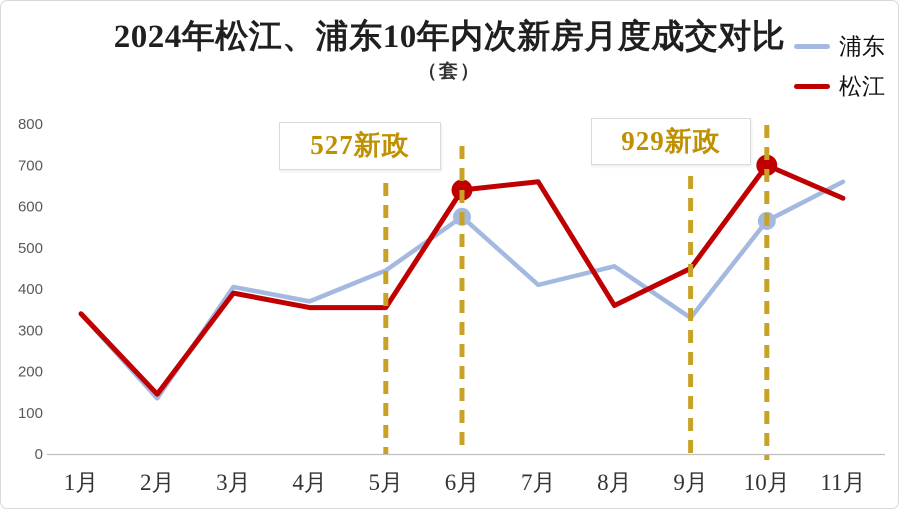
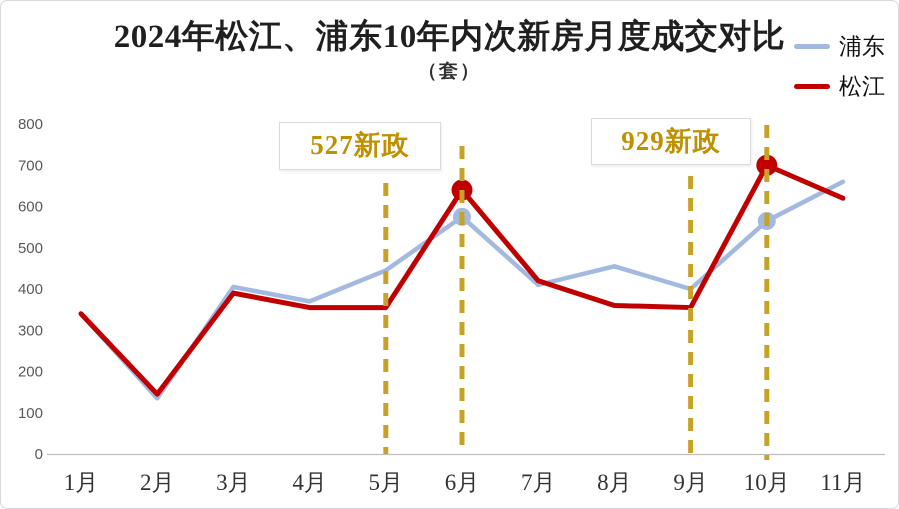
松江/7月: 660 -> 420
浦东/9月: 330 -> 400
松江/9月: 450 -> 360
